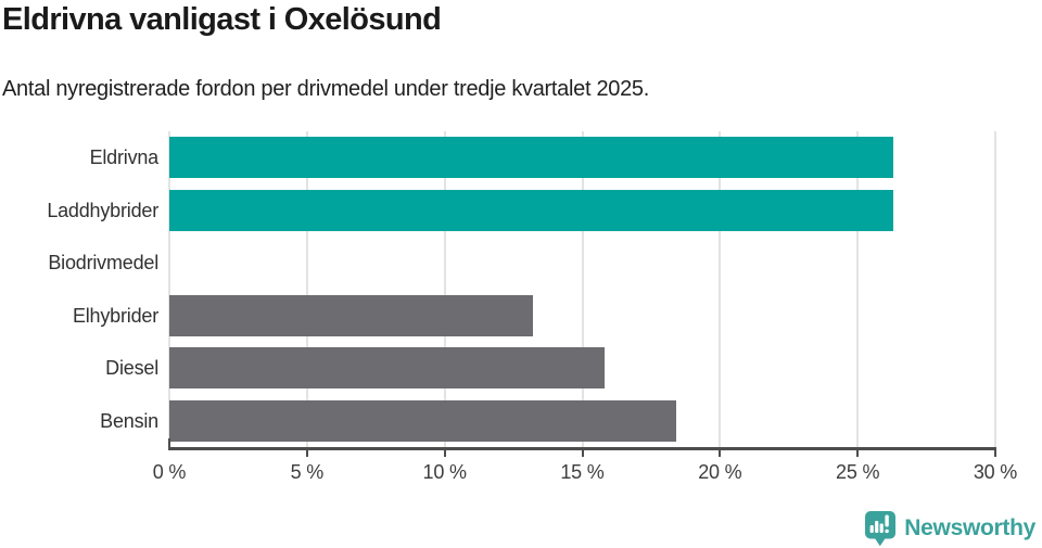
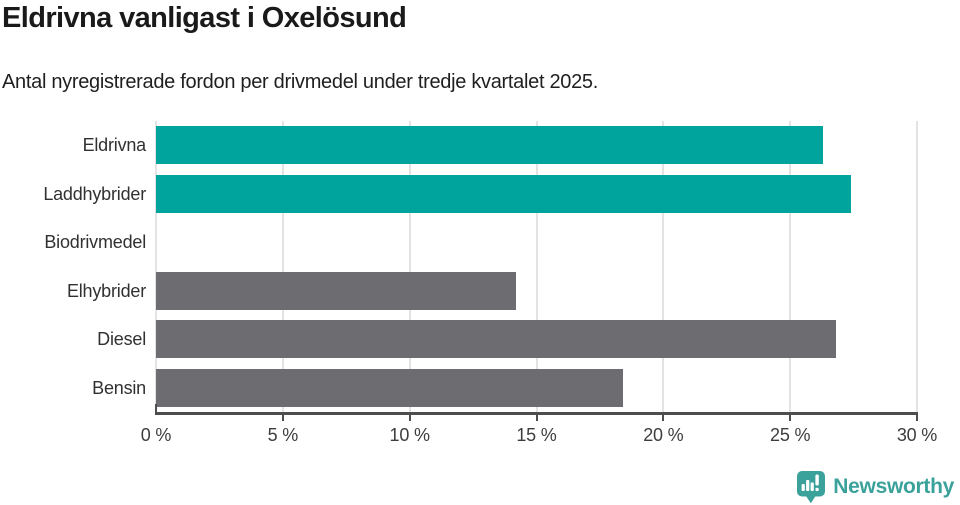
Laddhybrider: 26.3% -> 27.4%
Elhybrider: 13.2% -> 14.2%
Diesel: 15.8% -> 26.8%
